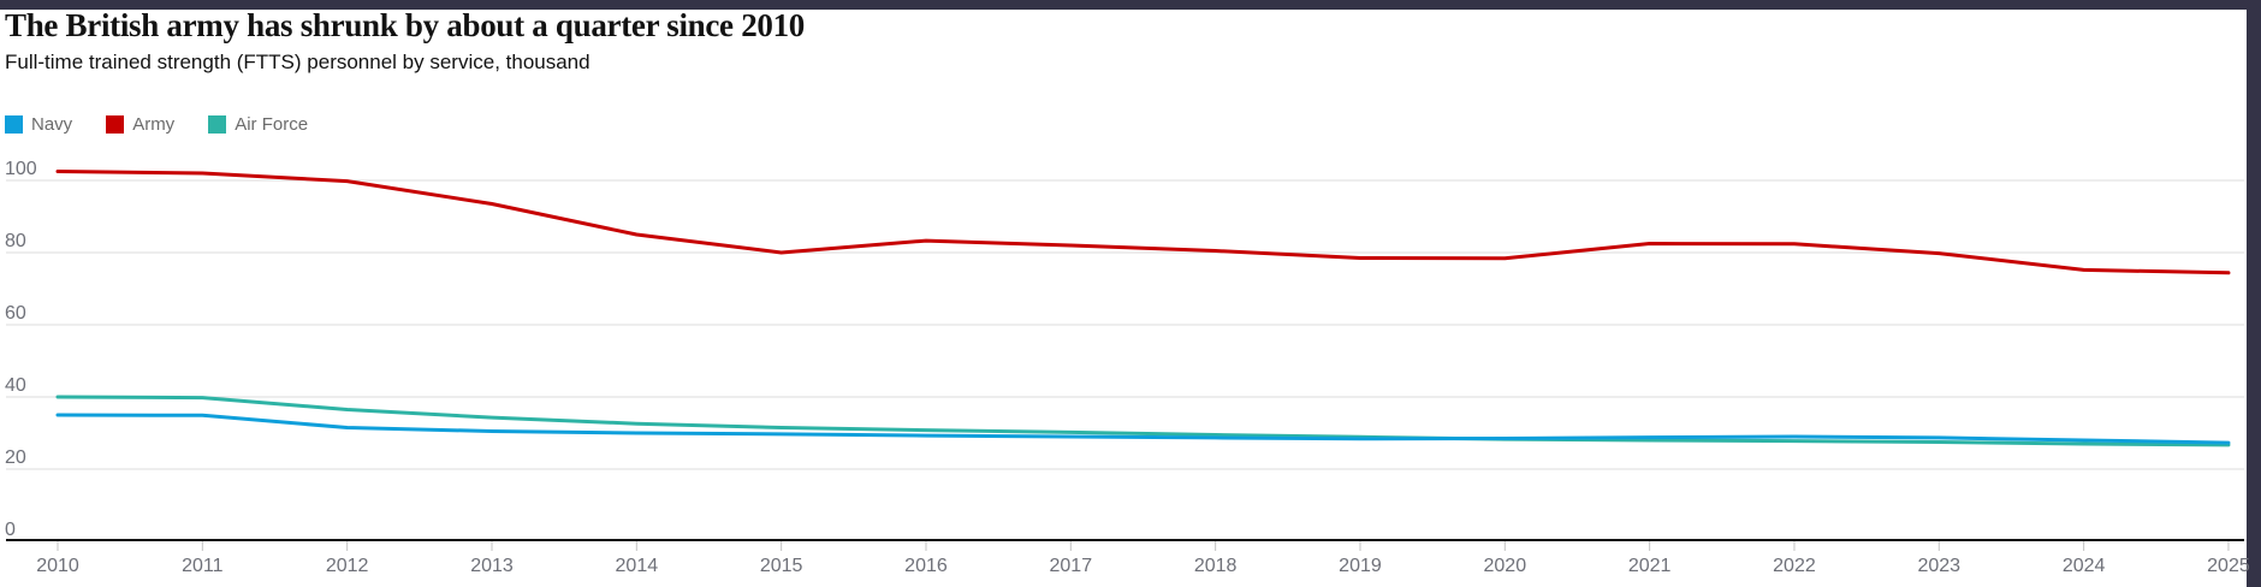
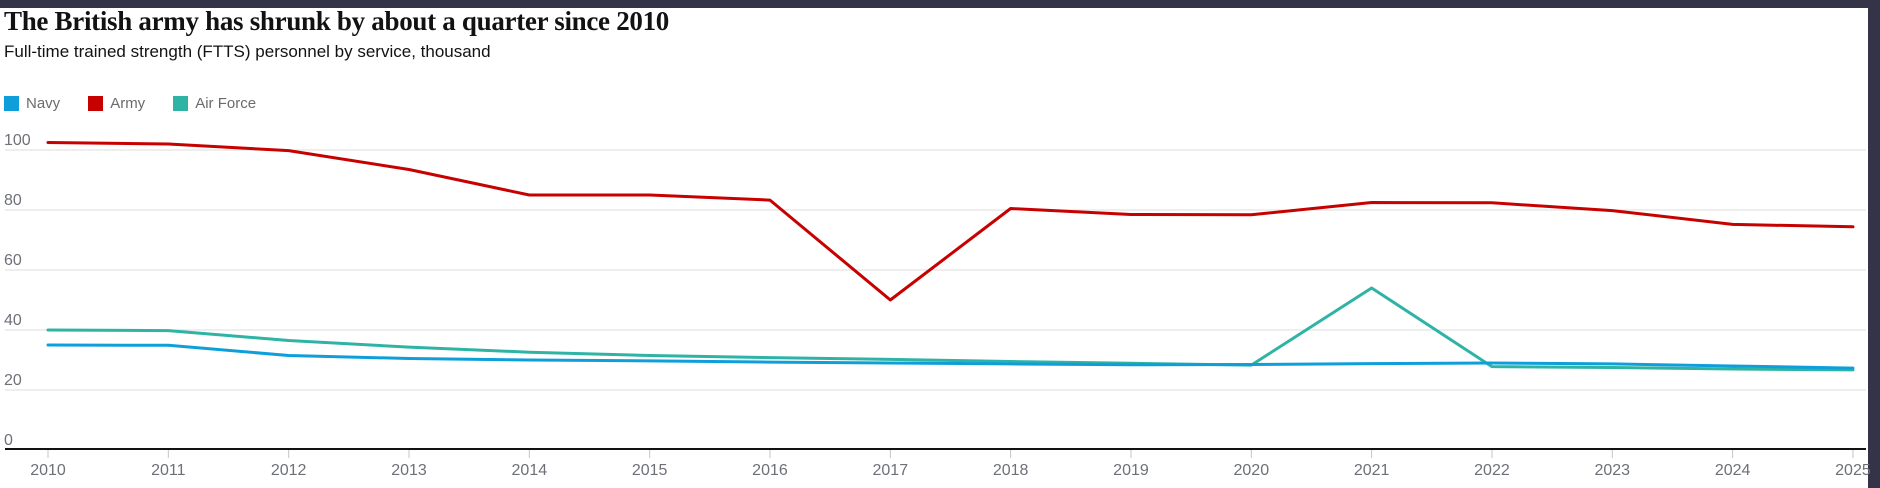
Army/2015: 80 -> 85
Army/2017: 82 -> 50
Air Force/2021: 28 -> 54
